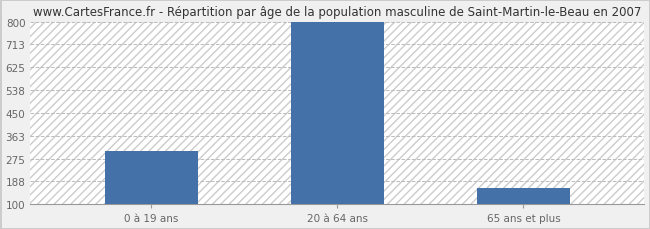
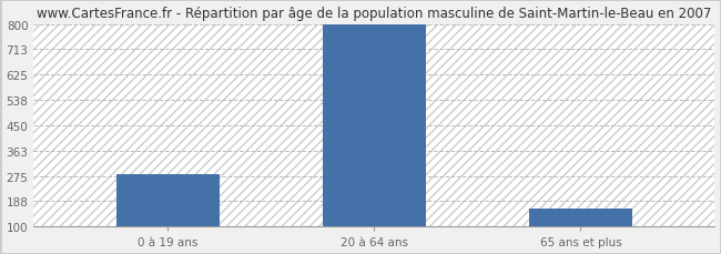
0 à 19 ans: 305 -> 280
